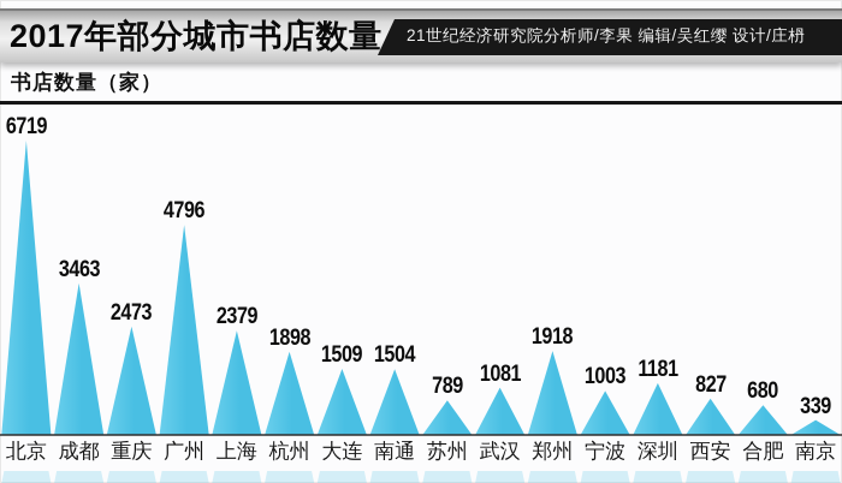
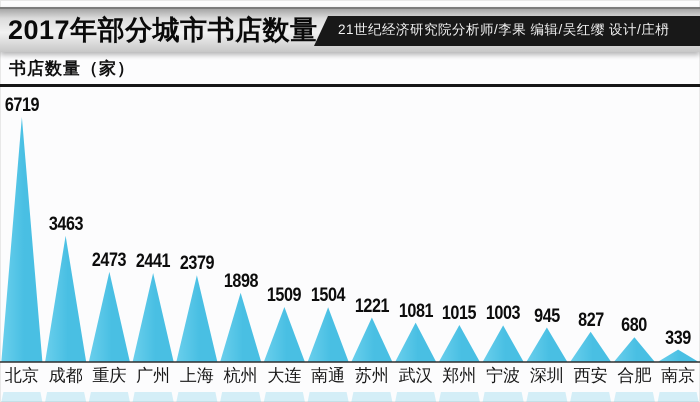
广州: 4796 -> 2441
苏州: 789 -> 1221
郑州: 1918 -> 1015
深圳: 1181 -> 945
